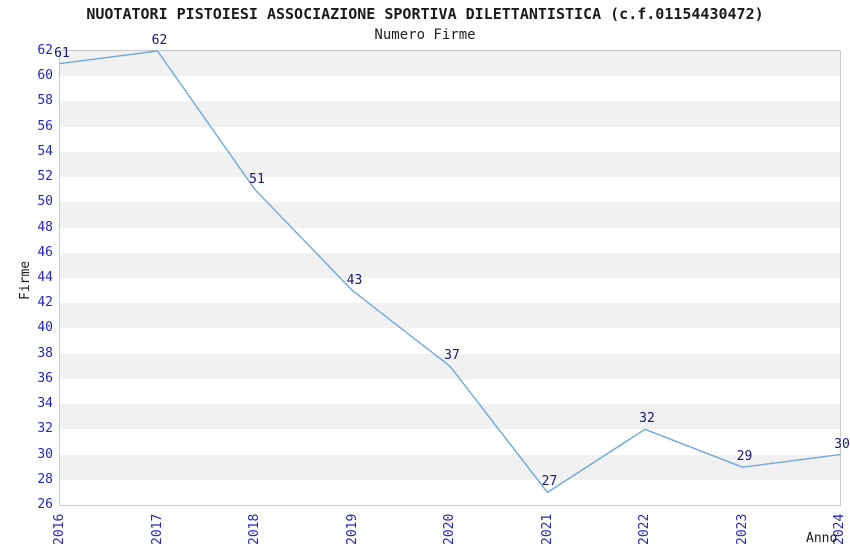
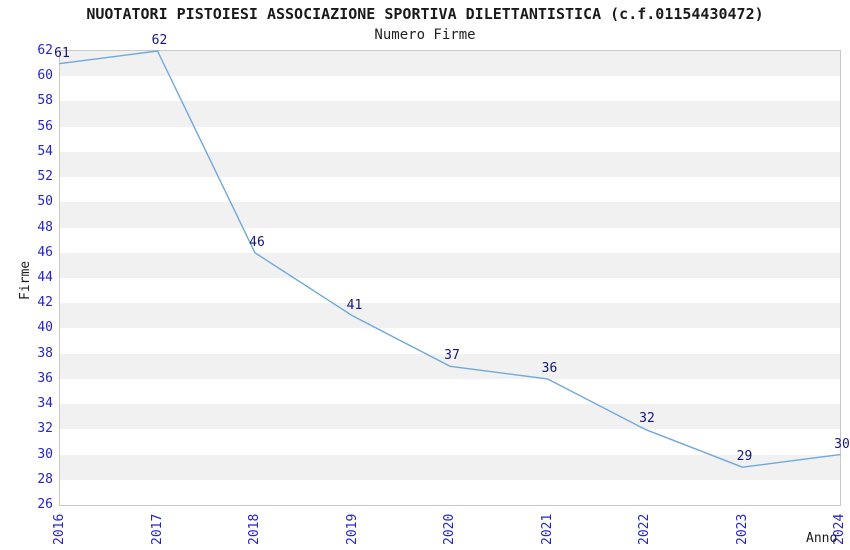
2018: 51 -> 46
2019: 43 -> 41
2021: 27 -> 36
